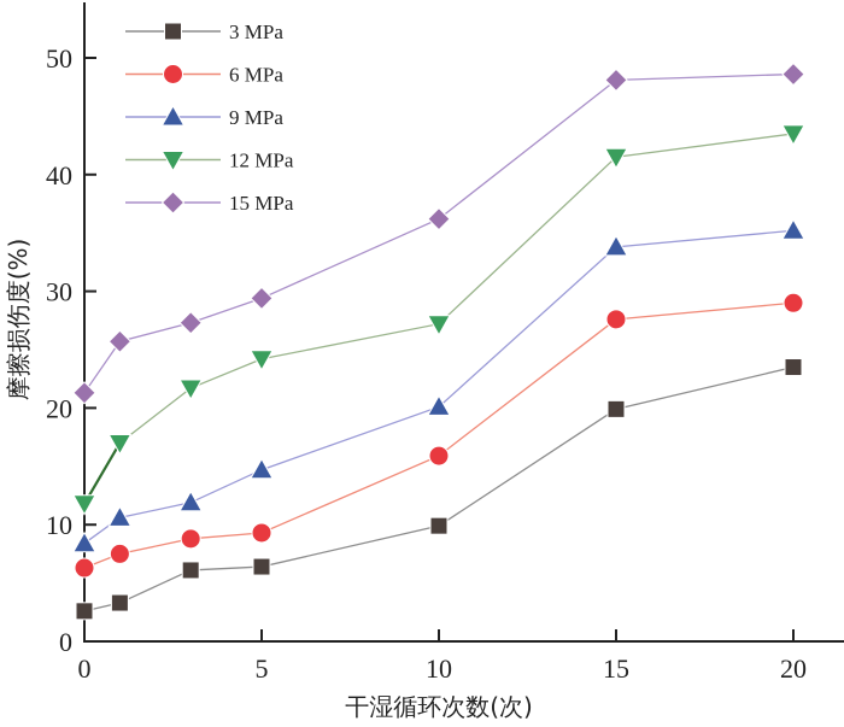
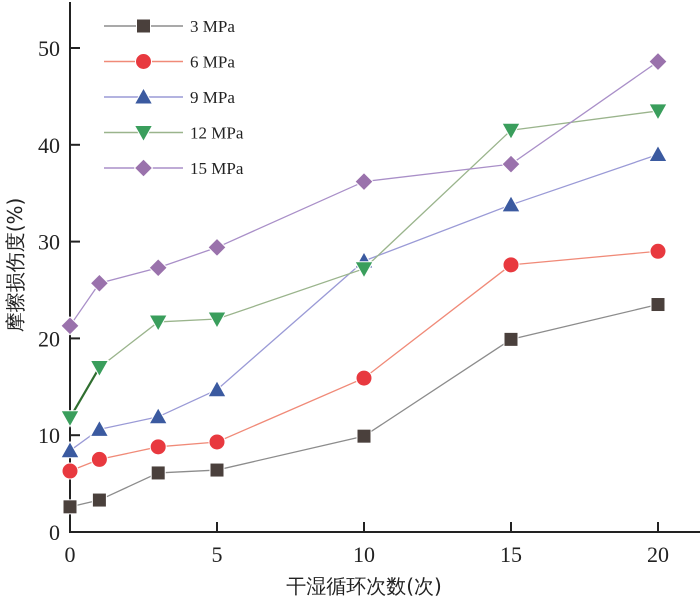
12 MPa/5: 24 -> 22
9 MPa/10: 20 -> 28
15 MPa/15: 48 -> 38
9 MPa/20: 35 -> 39
